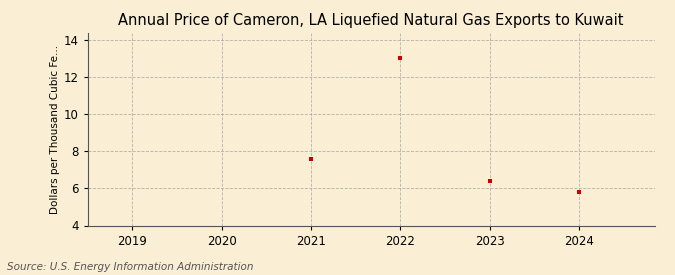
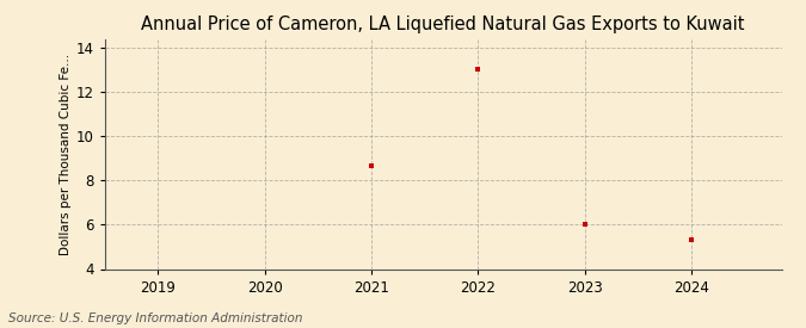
2021: 7.6 -> 8.7
2023: 6.4 -> 6.0
2024: 5.8 -> 5.3
